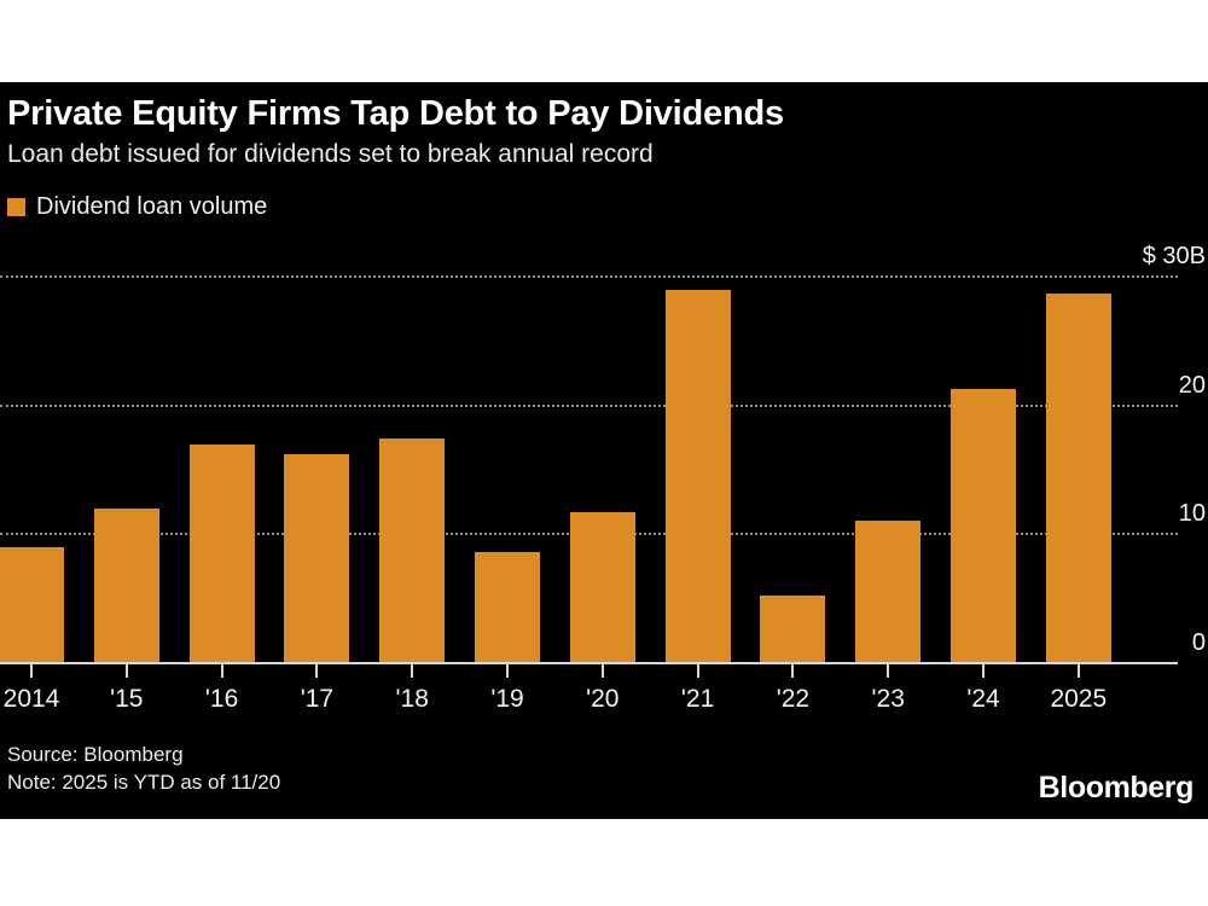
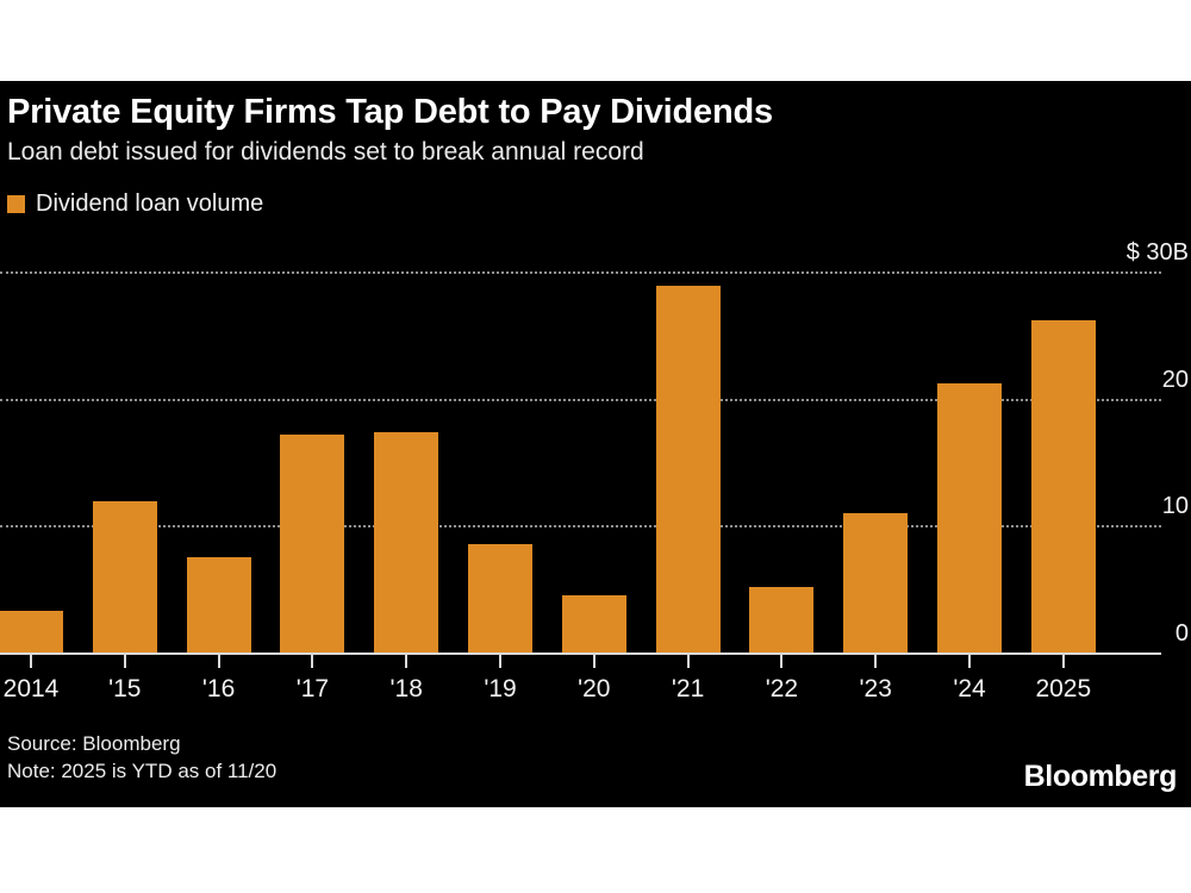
2014: 8.9 -> 3.3
'16: 16.9 -> 7.5
'17: 16.1 -> 17.2
'20: 11.6 -> 4.5
2025: 28.6 -> 26.2
